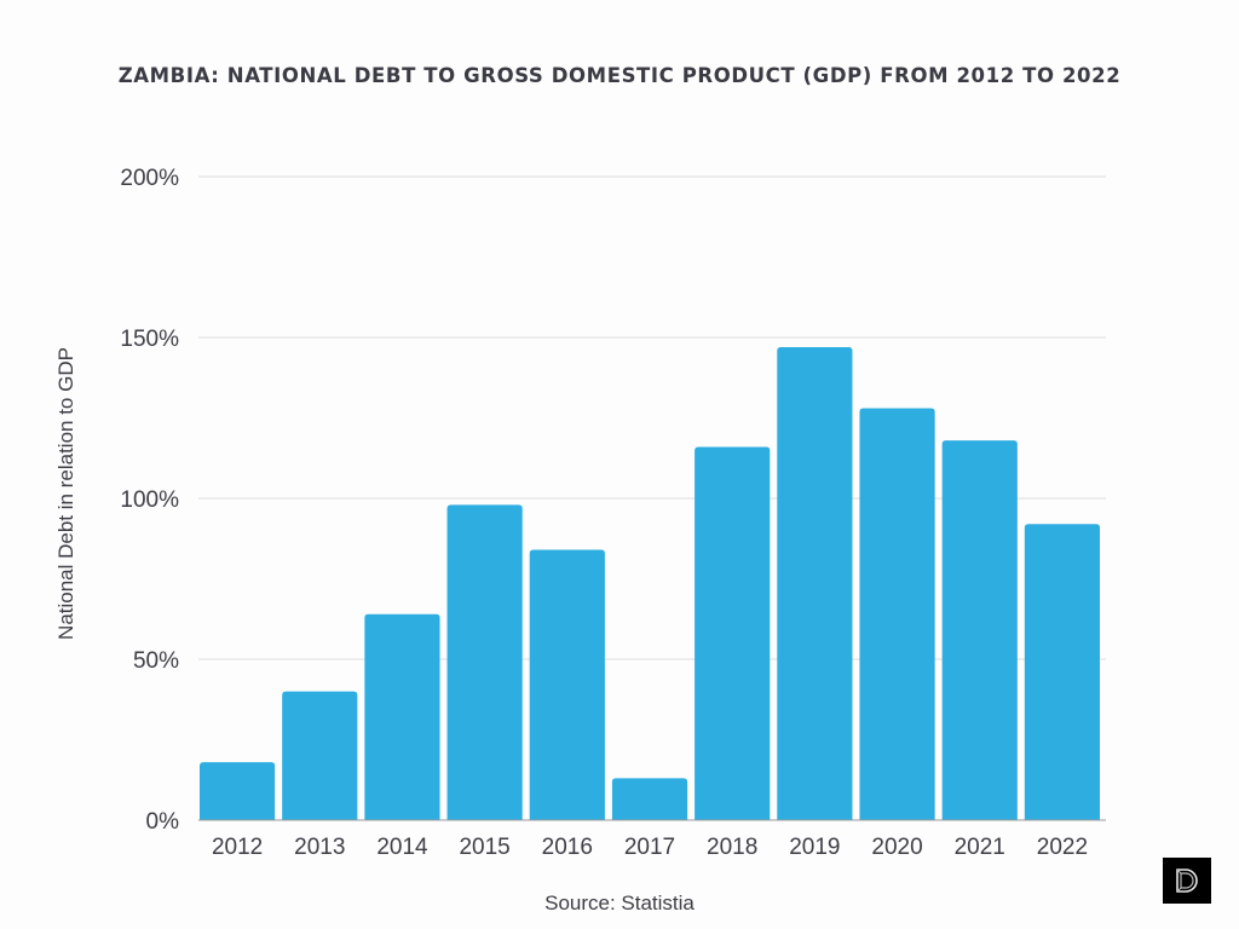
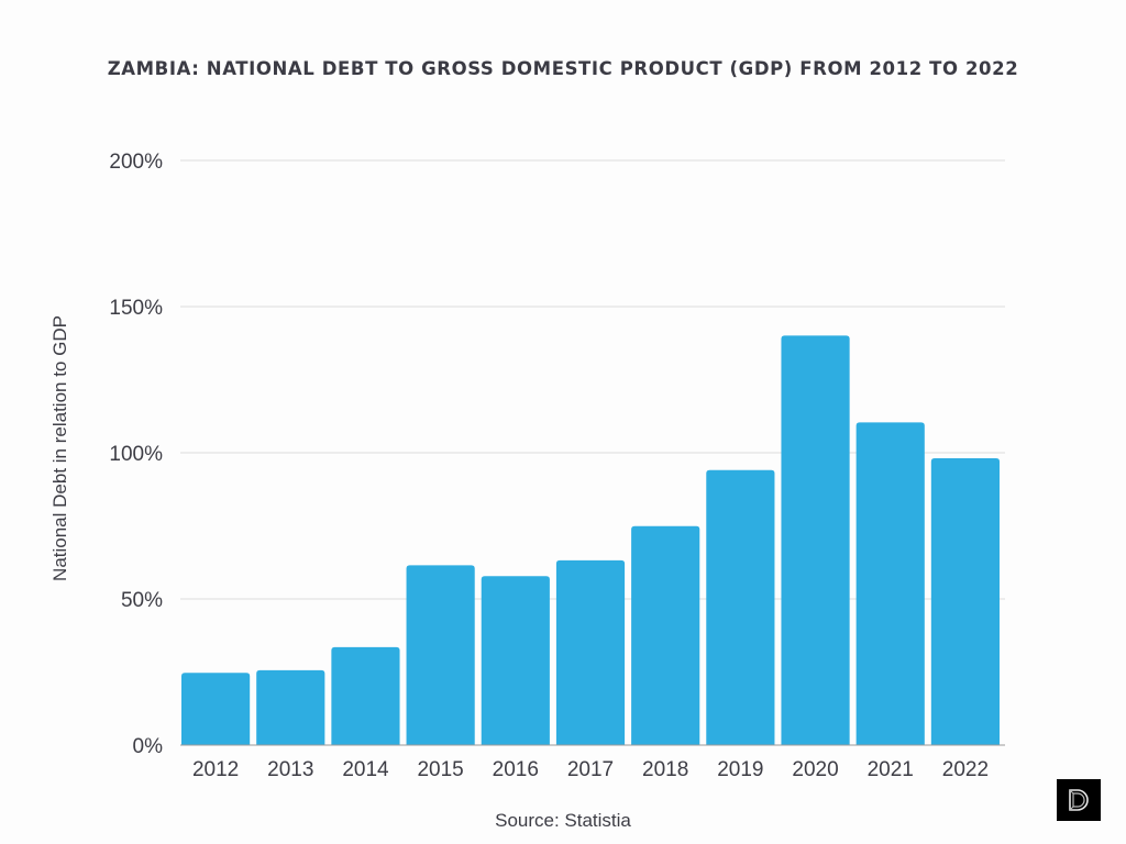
2012: 18% -> 25%
2013: 40% -> 26%
2014: 64% -> 34%
2015: 98% -> 62%
2016: 84% -> 58%
2017: 13% -> 63%
2018: 116% -> 75%
2019: 147% -> 94%
2020: 128% -> 140%
2021: 118% -> 110%
2022: 92% -> 98%
